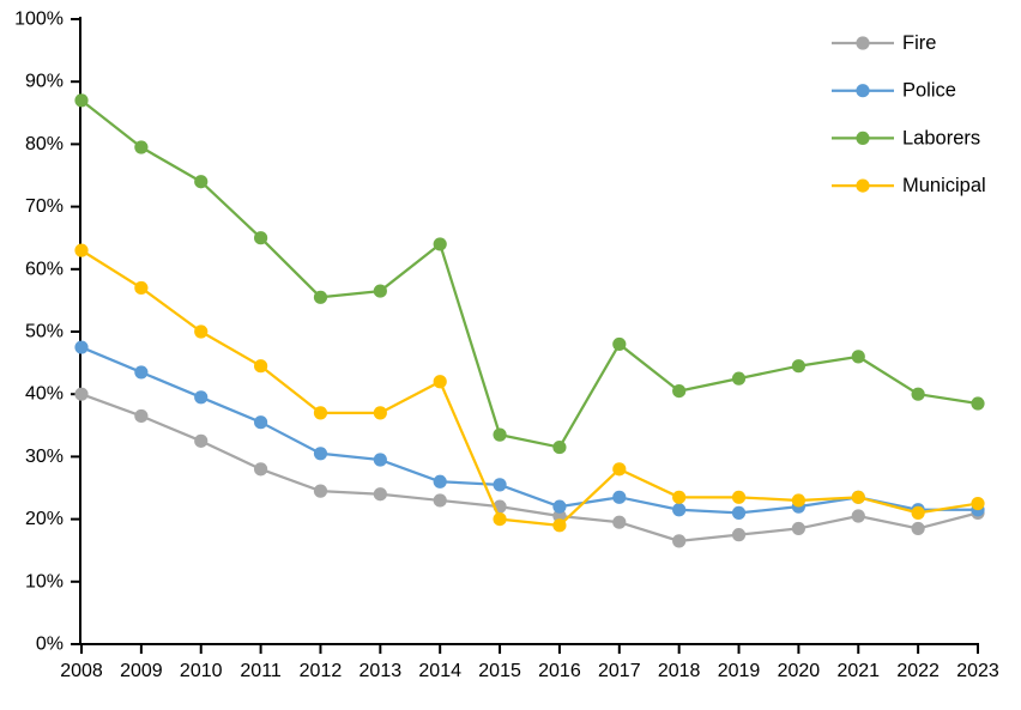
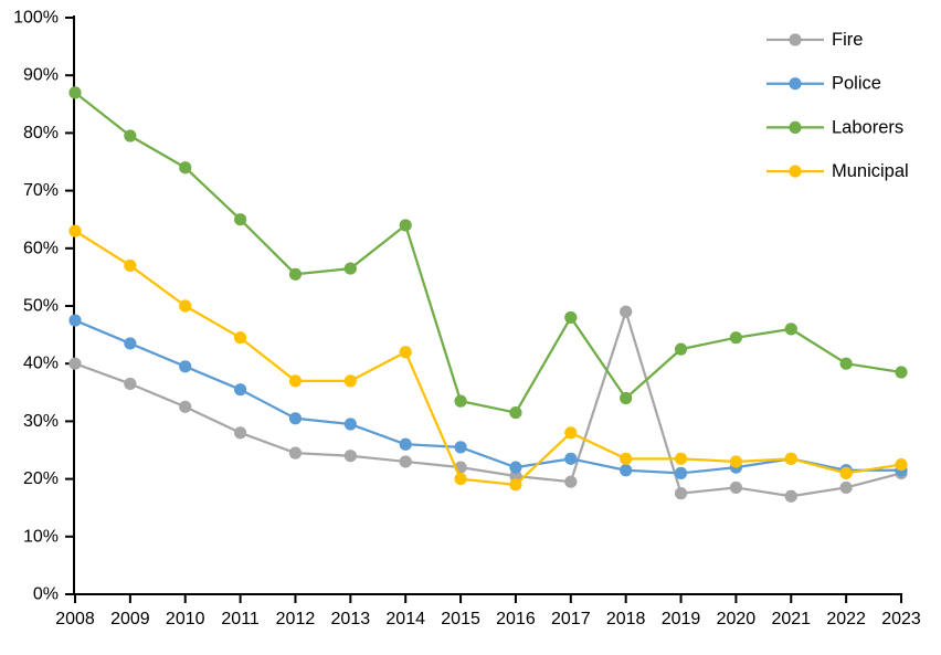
Fire/2018: 16% -> 49%
Laborers/2018: 40% -> 34%
Fire/2021: 20% -> 17%
